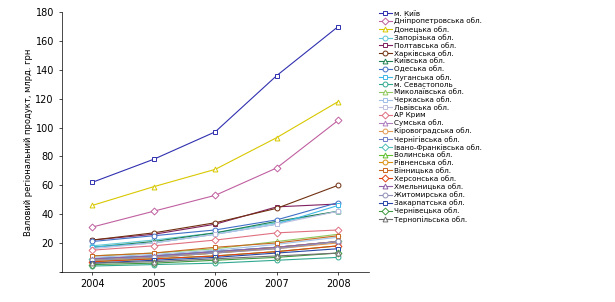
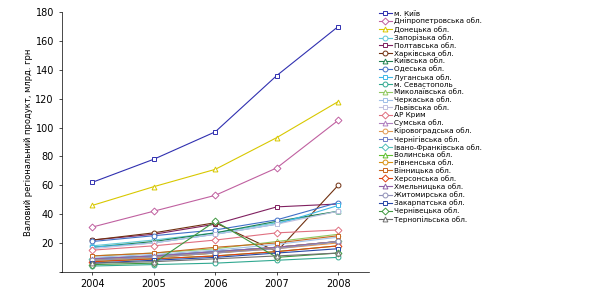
Чернівецька обл./2006: 8 -> 35
Харківська обл./2007: 44 -> 14
